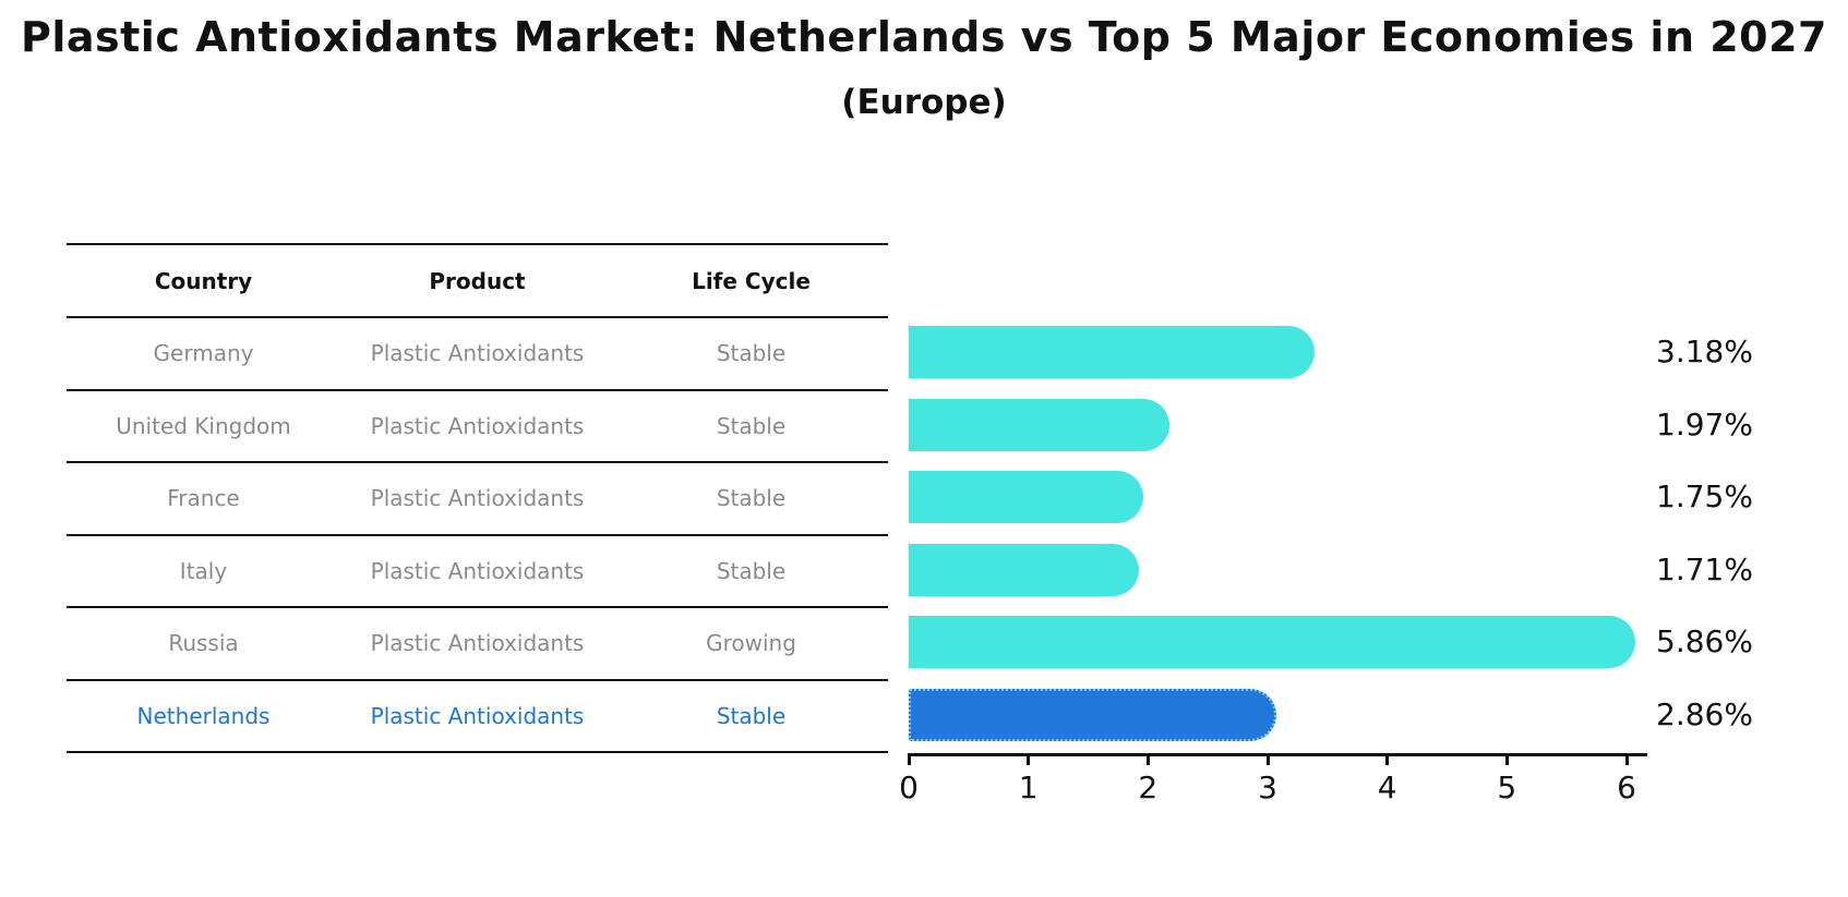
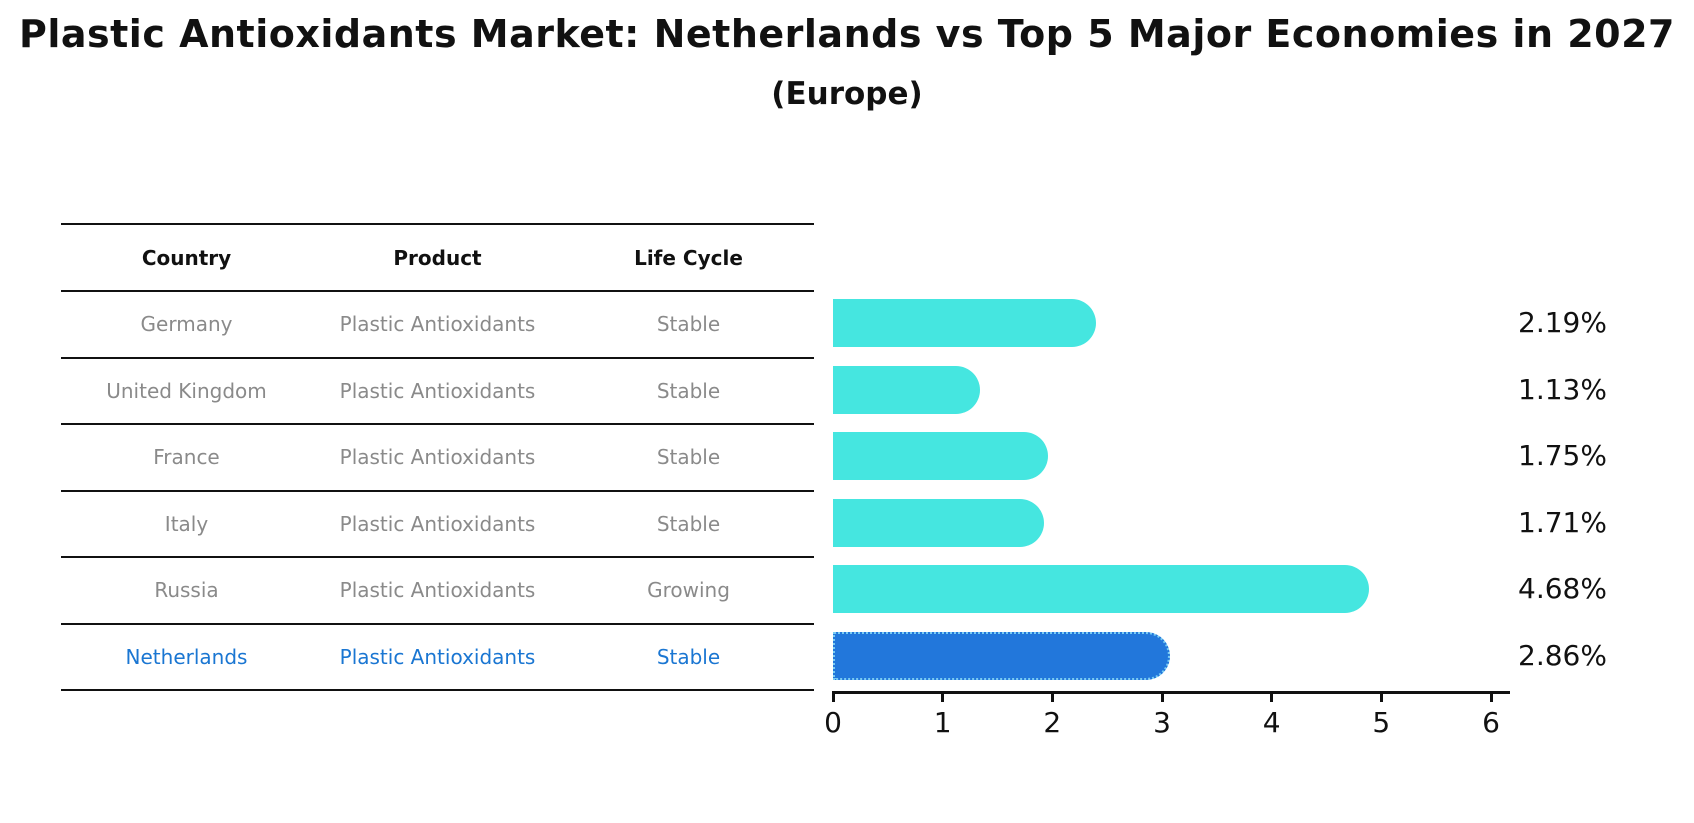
Germany: 3.18% -> 2.19%
United Kingdom: 1.97% -> 1.13%
Russia: 5.86% -> 4.68%
